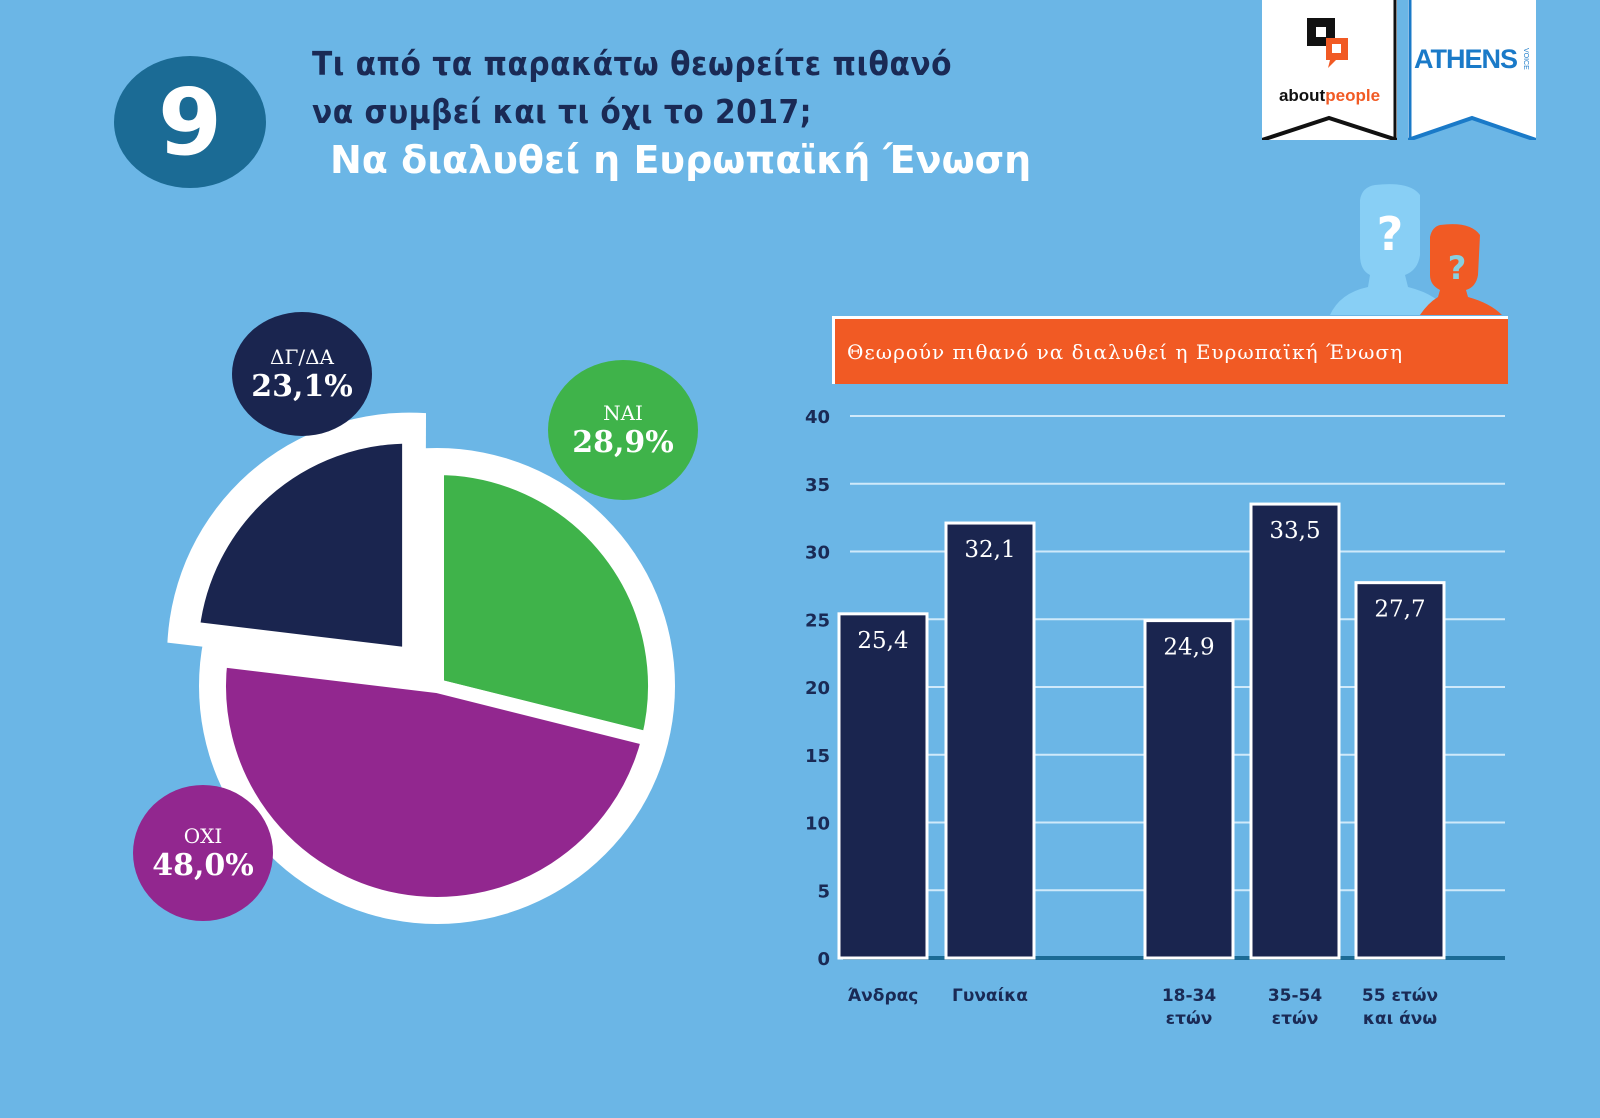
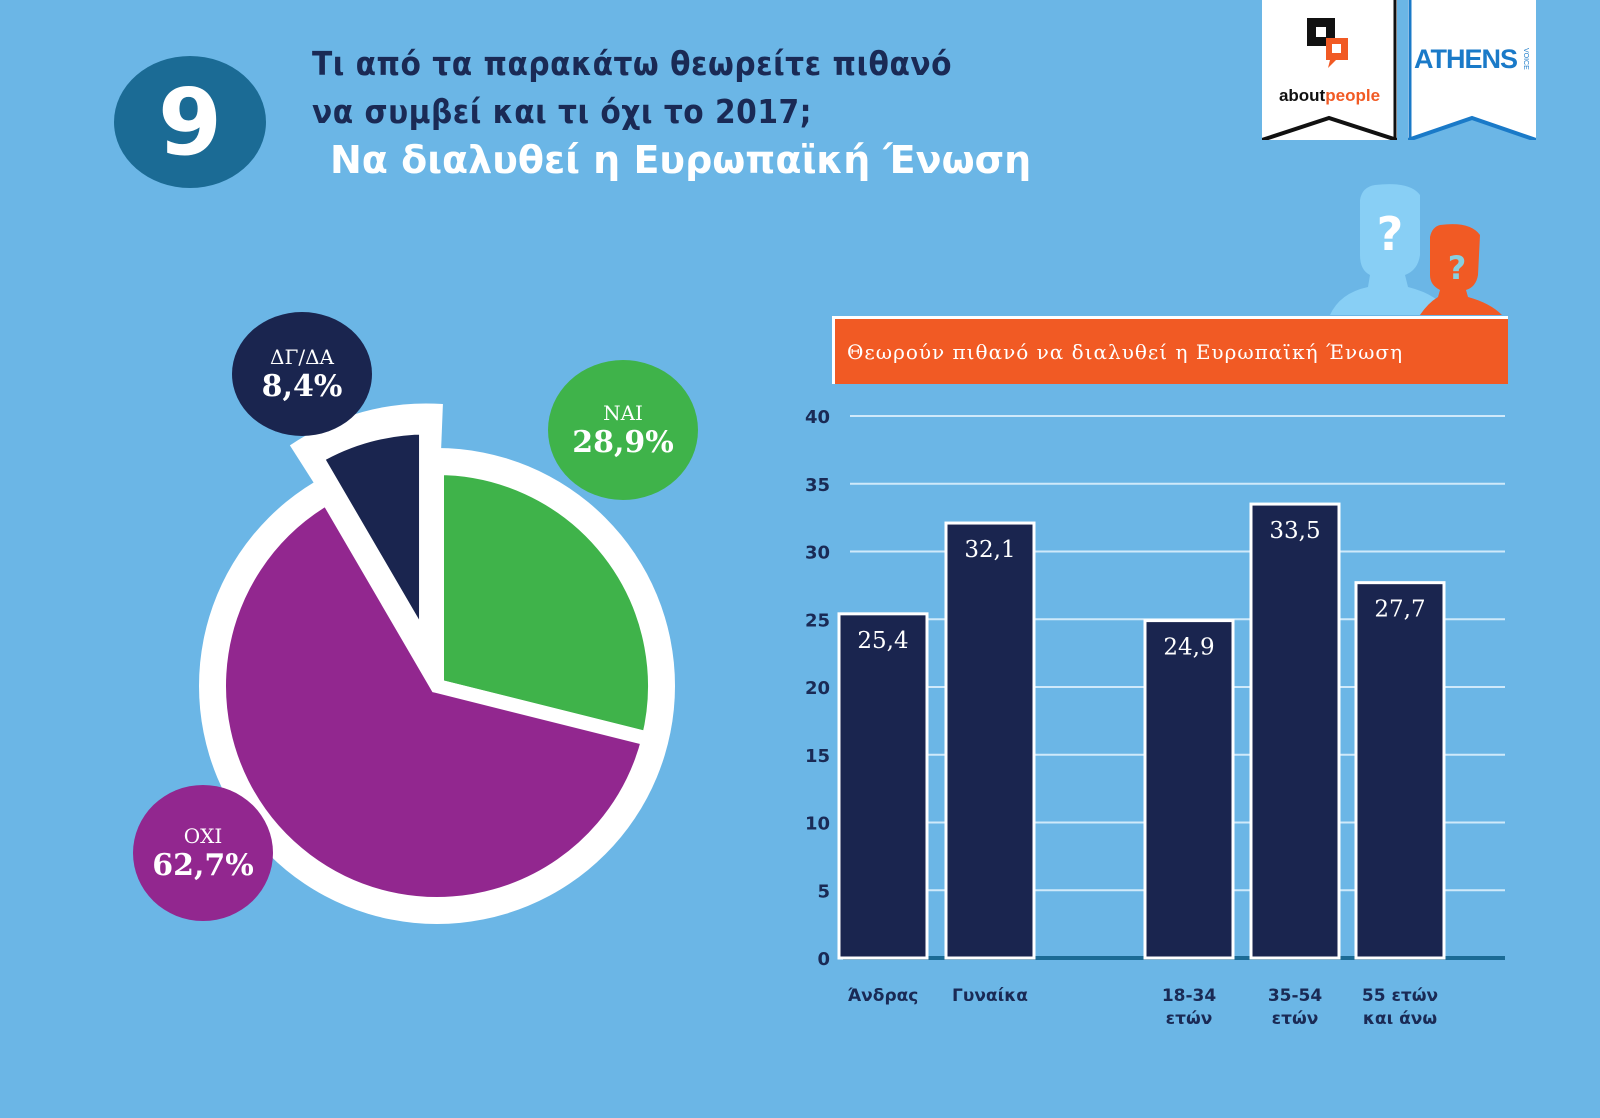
Να διαλυθεί η Ευρωπαϊκή Ένωση/ΟΧΙ: 48,0% -> 62,7%
Να διαλυθεί η Ευρωπαϊκή Ένωση/ΔΓ/ΔΑ: 23,1% -> 8,4%
